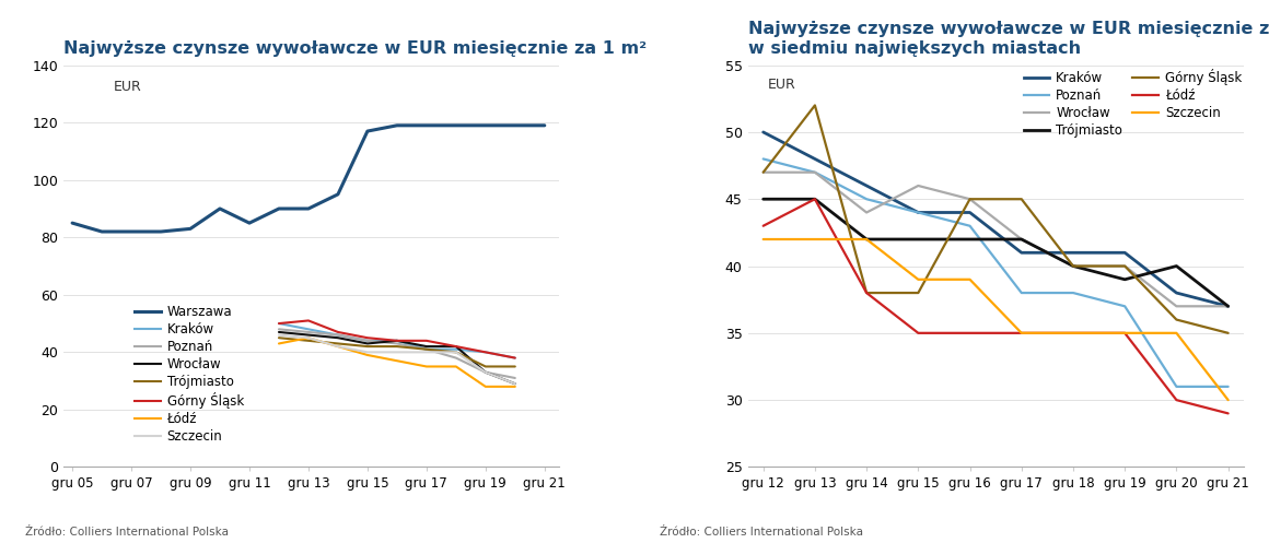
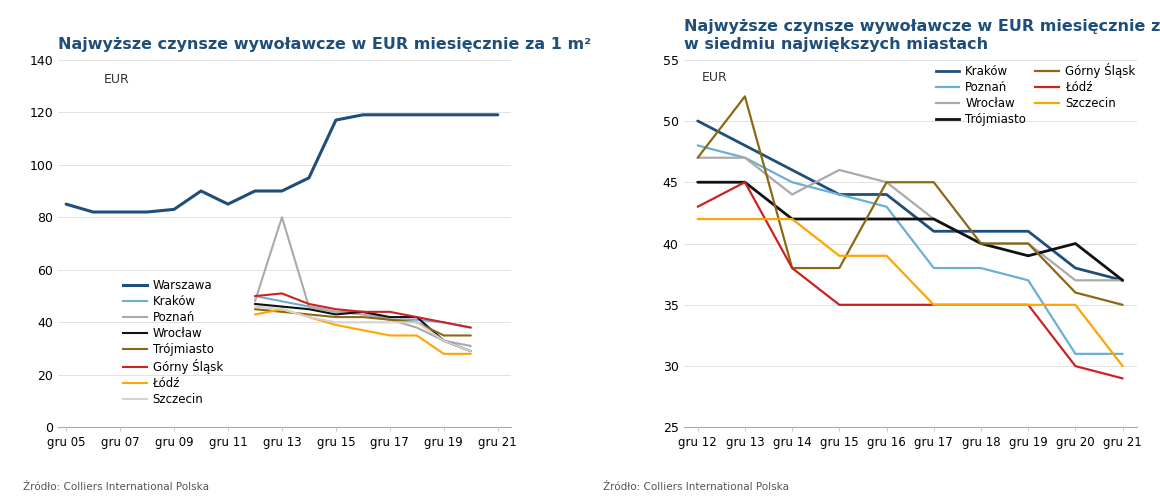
Najwyższe czynsze wywoławcze w EUR miesięcznie za 1 m²/Poznań/gru 13: 47 -> 80
